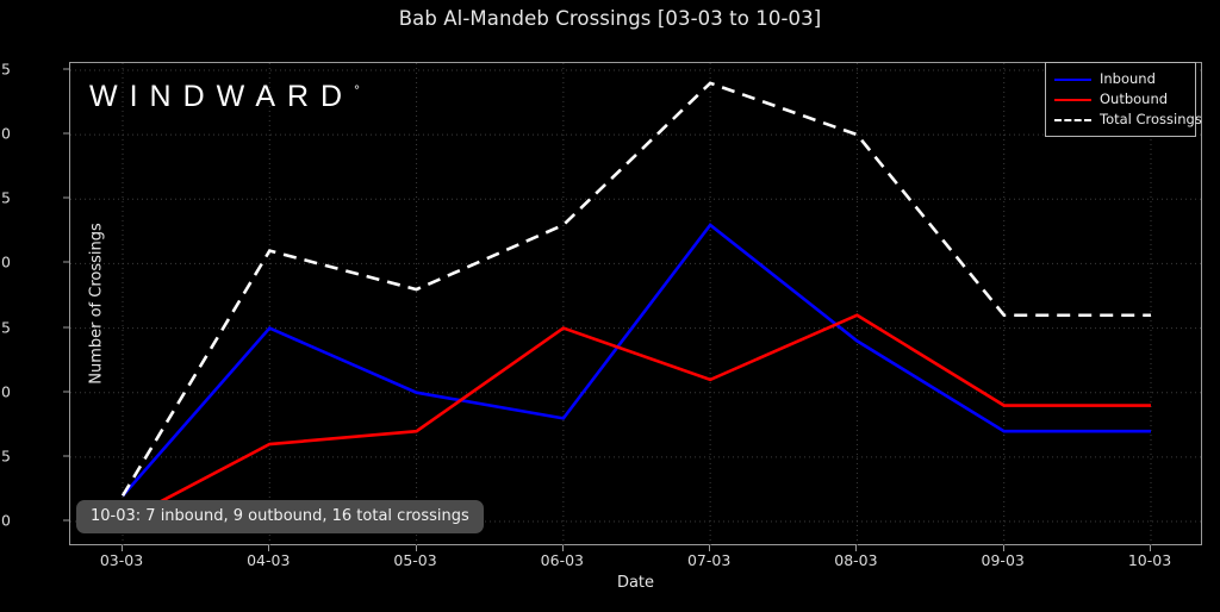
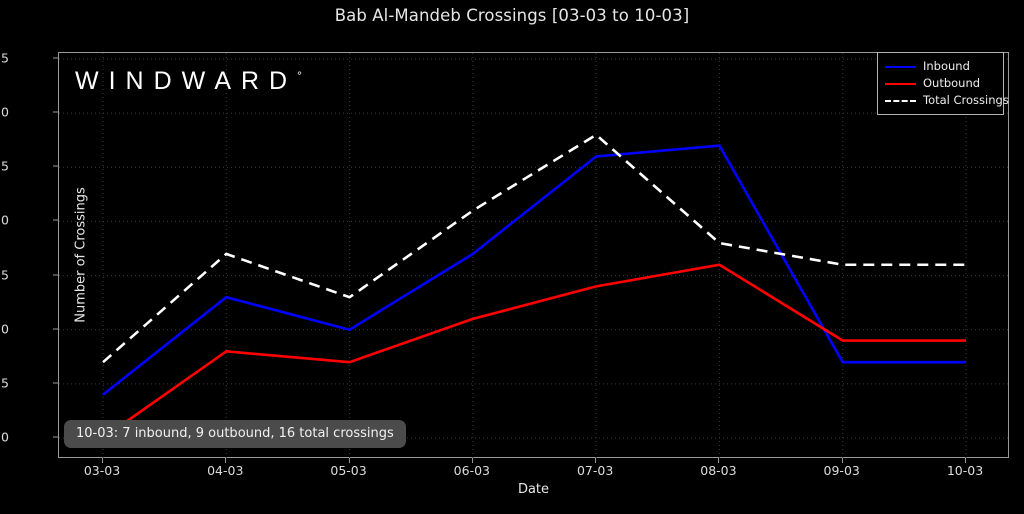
Inbound/03-03: 2 -> 4
Total Crossings/03-03: 2 -> 7
Inbound/04-03: 15 -> 13
Outbound/04-03: 6 -> 8
Total Crossings/04-03: 21 -> 17
Total Crossings/05-03: 18 -> 13
Inbound/06-03: 8 -> 17
Outbound/06-03: 15 -> 11
Total Crossings/06-03: 23 -> 21
Inbound/07-03: 23 -> 26
Outbound/07-03: 11 -> 14
Total Crossings/07-03: 34 -> 28
Inbound/08-03: 14 -> 27
Total Crossings/08-03: 30 -> 18
